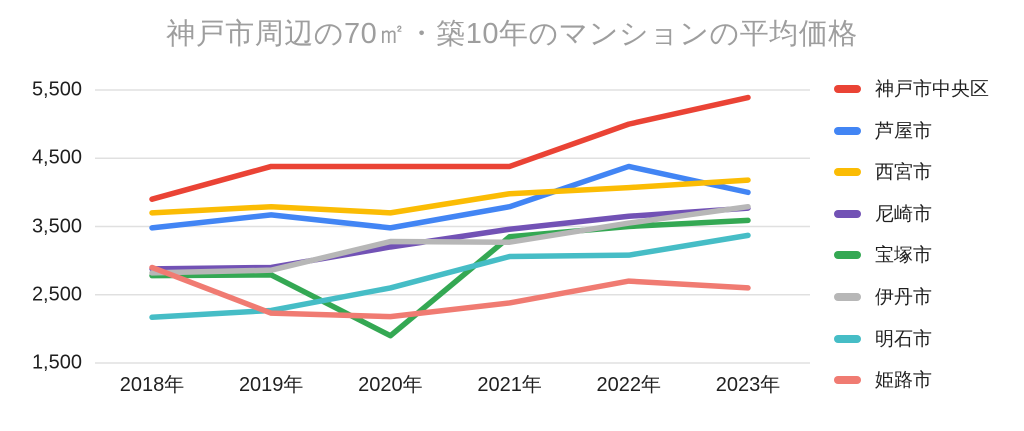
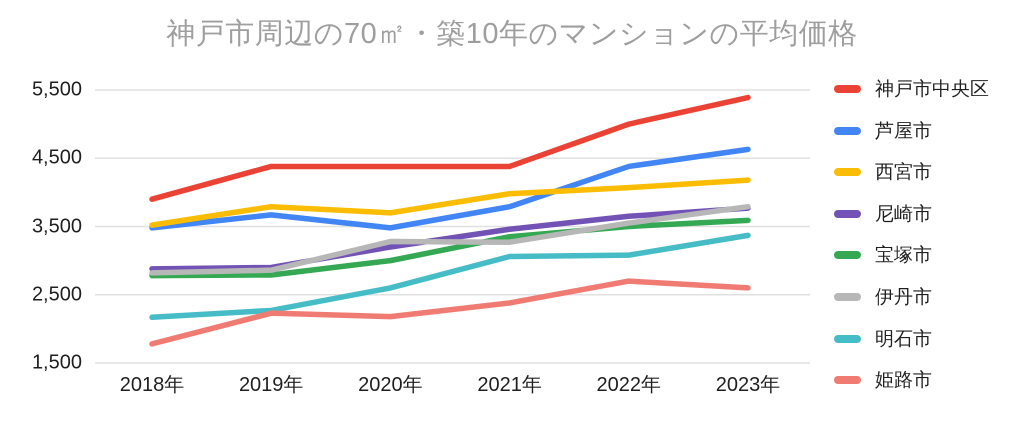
西宮市/2018年: 3700 -> 3500
姫路市/2018年: 2900 -> 1800
宝塚市/2020年: 1900 -> 3000
芦屋市/2023年: 4000 -> 4600
